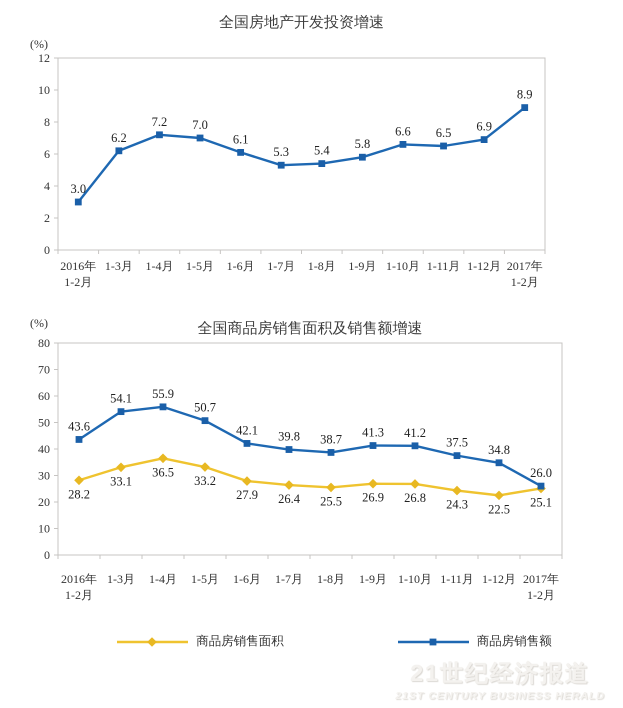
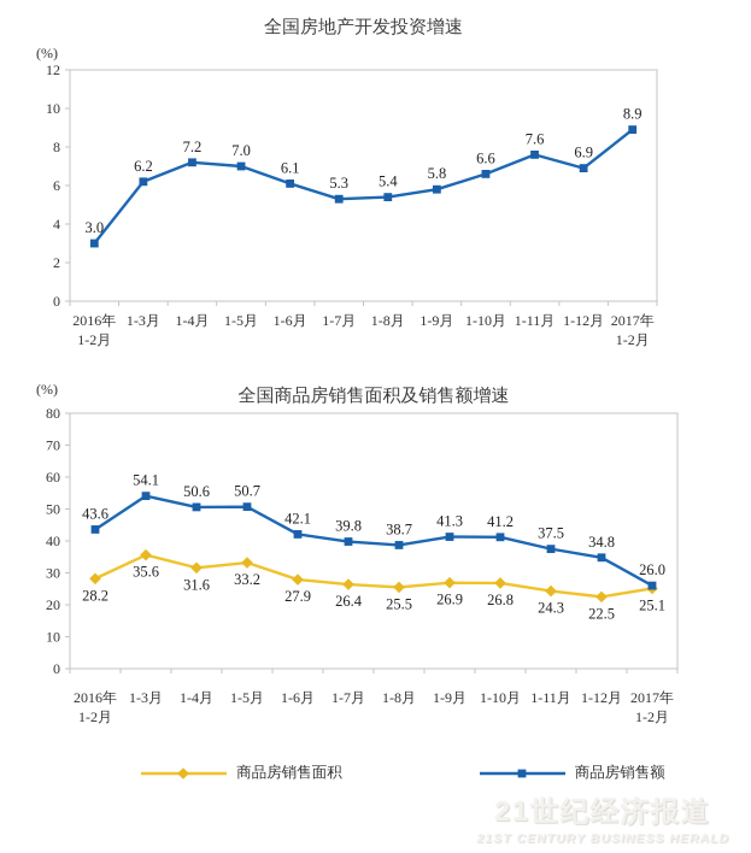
全国房地产开发投资增速/1-11月: 6.5 -> 7.6
全国商品房销售面积及销售额增速/商品房销售面积/1-3月: 33.1 -> 35.6
全国商品房销售面积及销售额增速/商品房销售面积/1-4月: 36.5 -> 31.6
全国商品房销售面积及销售额增速/商品房销售额/1-4月: 55.9 -> 50.6
